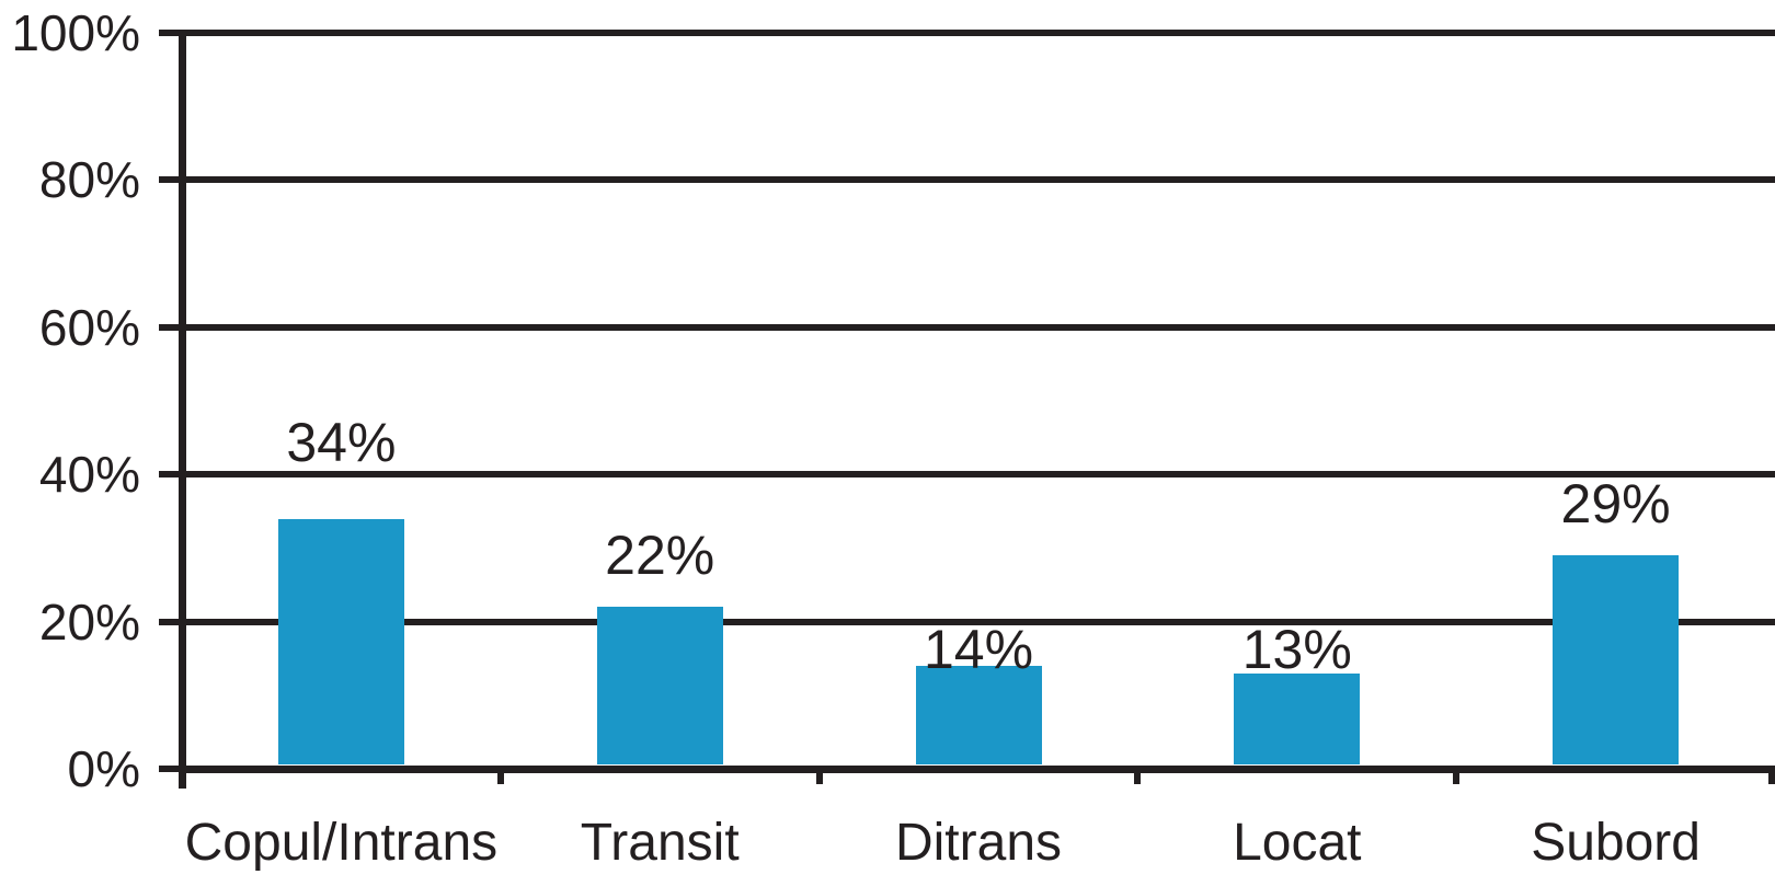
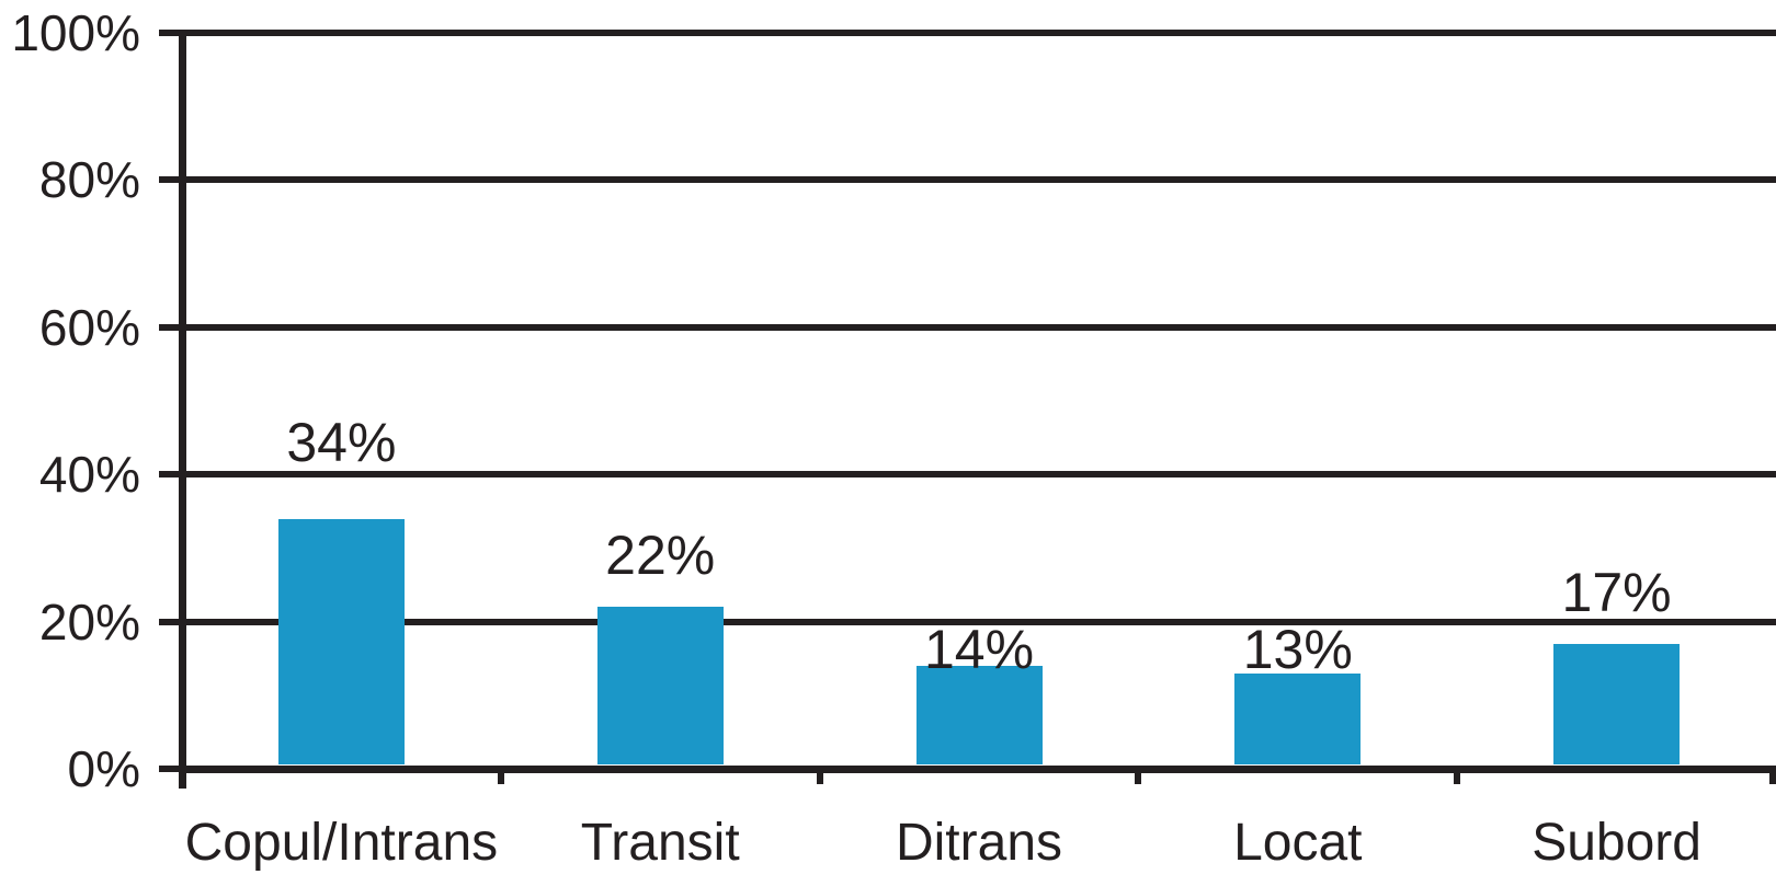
Subord: 29% -> 17%
